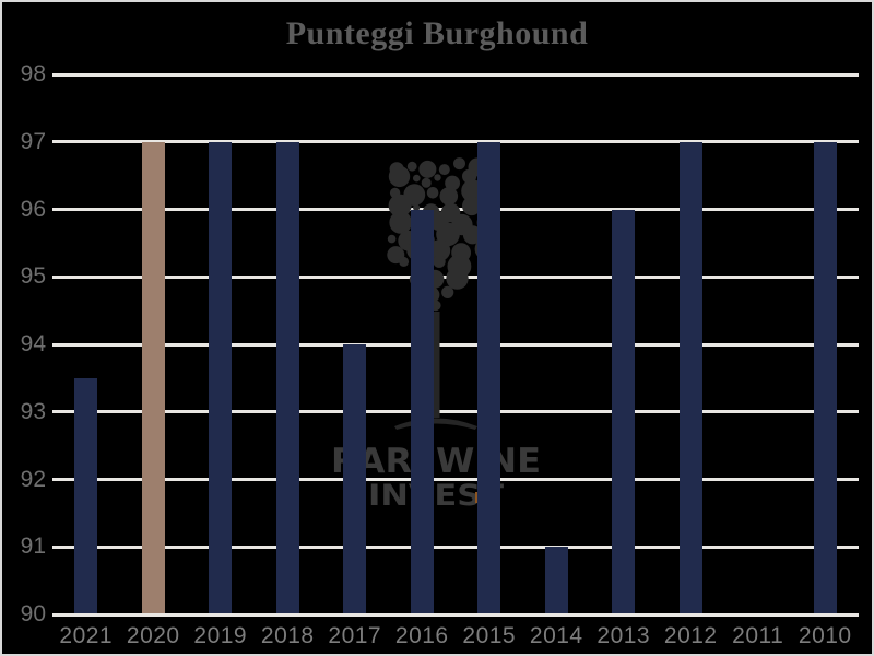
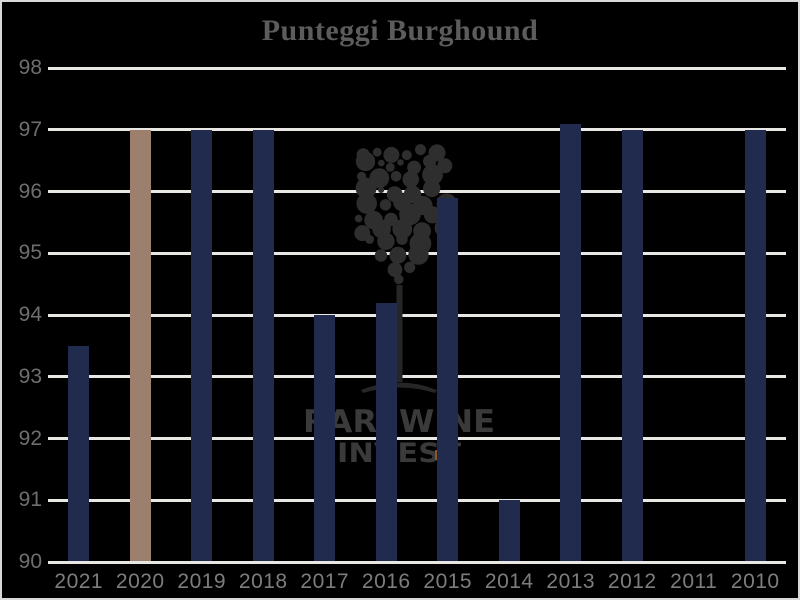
2016: 96.0 -> 94.2
2015: 97.0 -> 95.9
2013: 96.0 -> 97.1
